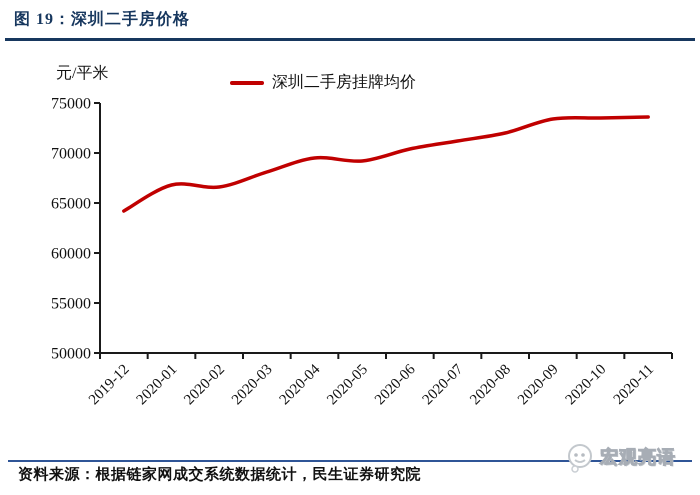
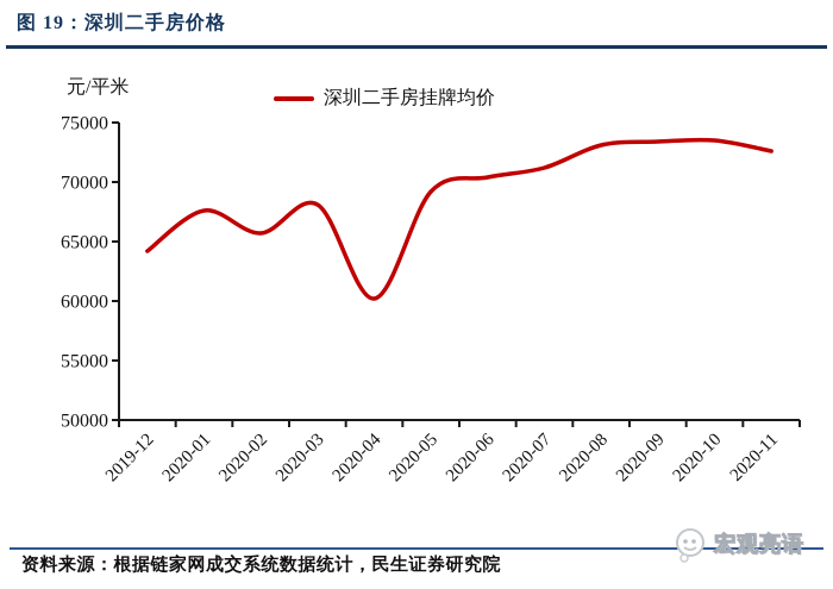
2020-01: 66800 -> 67600
2020-02: 66600 -> 65700
2020-04: 69500 -> 60200
2020-08: 72000 -> 73100
2020-11: 73600 -> 72600
